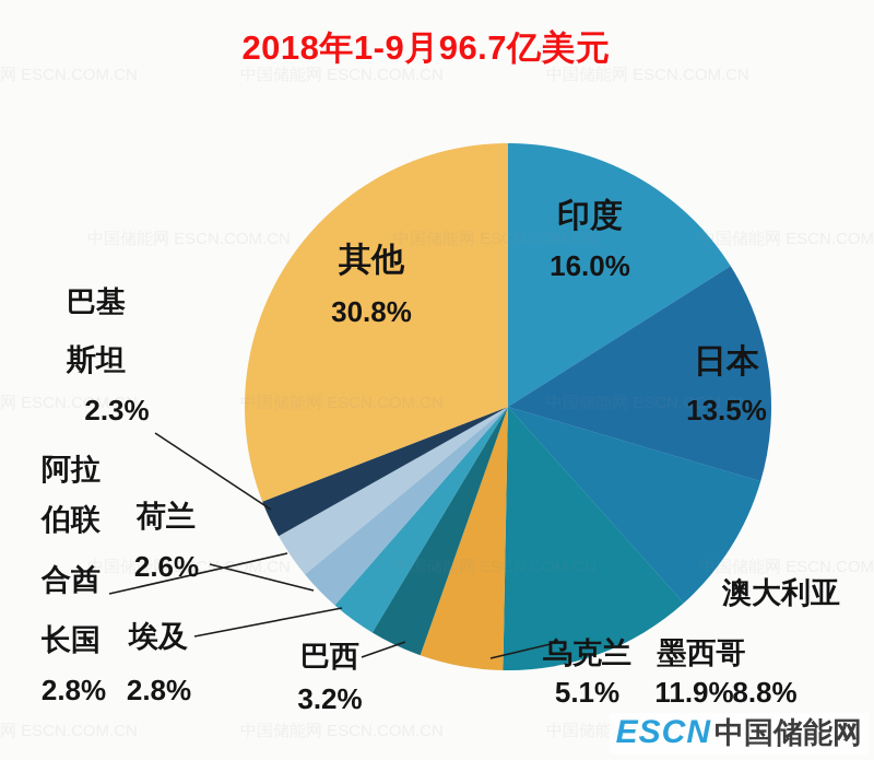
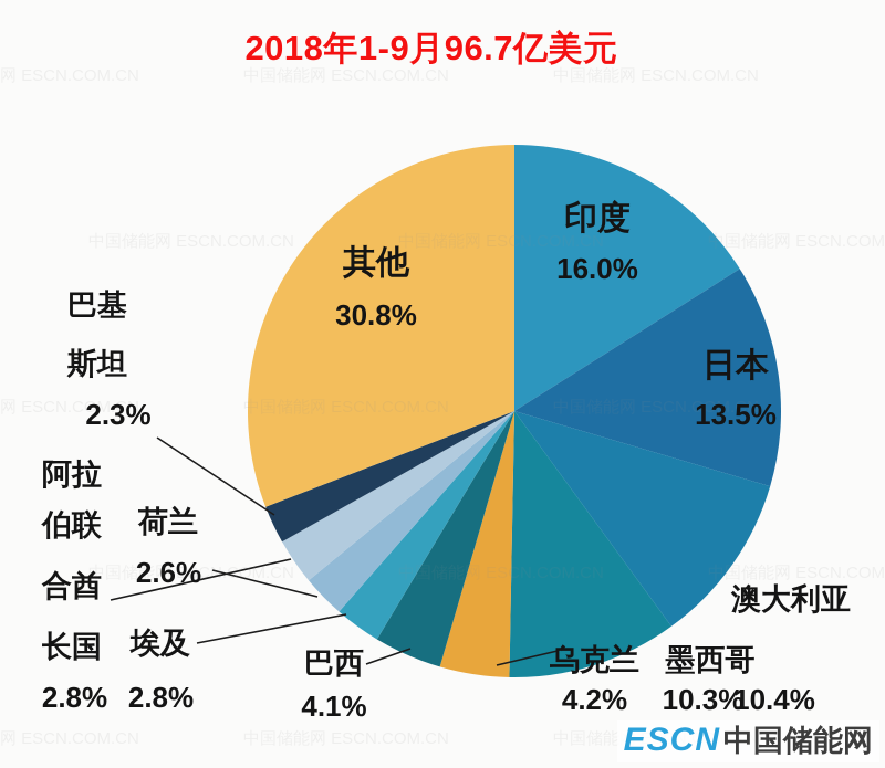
澳大利亚: 8.8% -> 10.4%
墨西哥: 11.9% -> 10.3%
乌克兰: 5.1% -> 4.2%
巴西: 3.2% -> 4.1%
